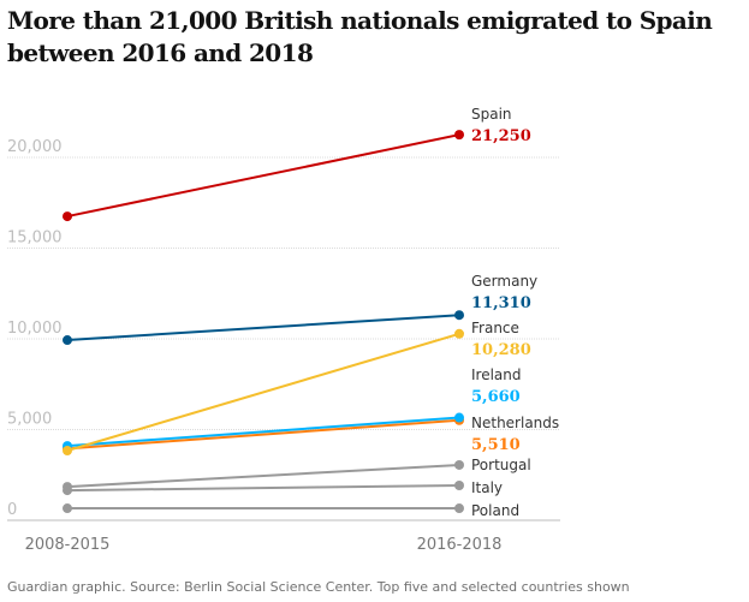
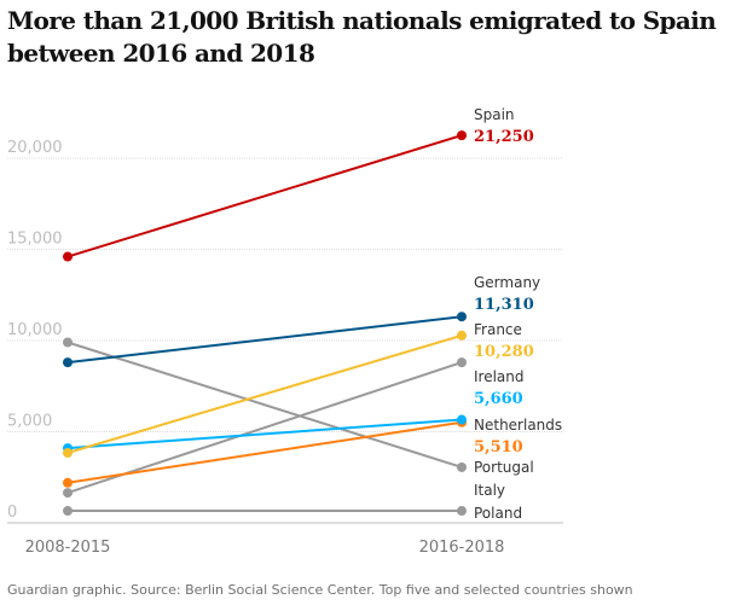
Spain/2008-2015: 16800 -> 14600
Germany/2008-2015: 9900 -> 8800
Netherlands/2008-2015: 4000 -> 2200
Portugal/2008-2015: 1800 -> 9900
Italy/2016-2018: 1900 -> 8800
